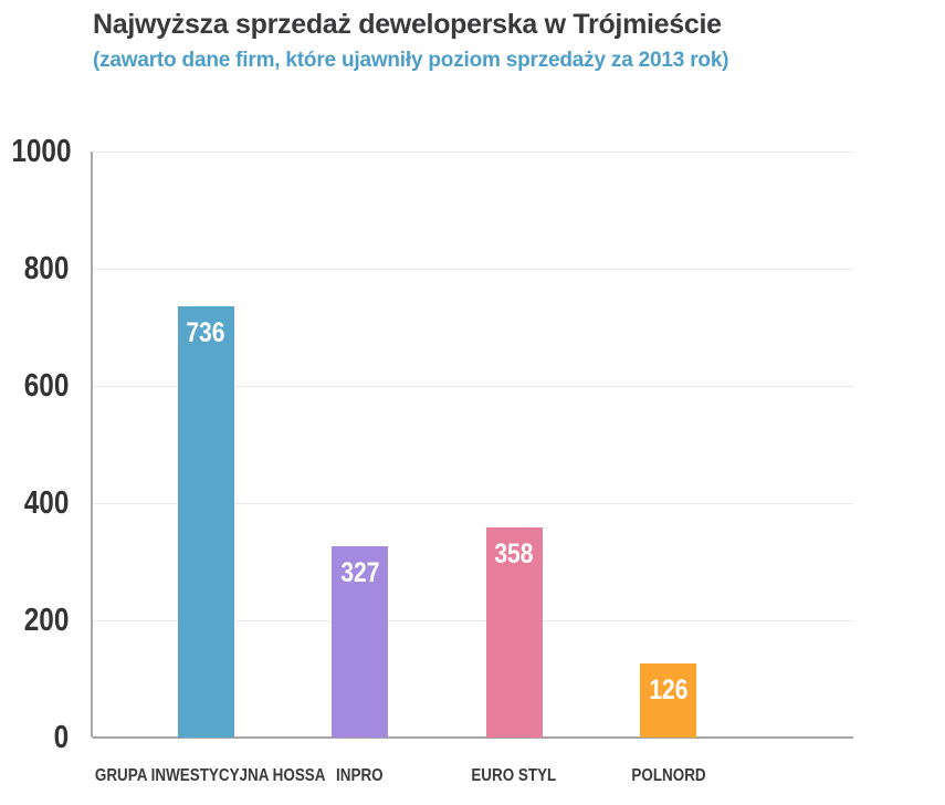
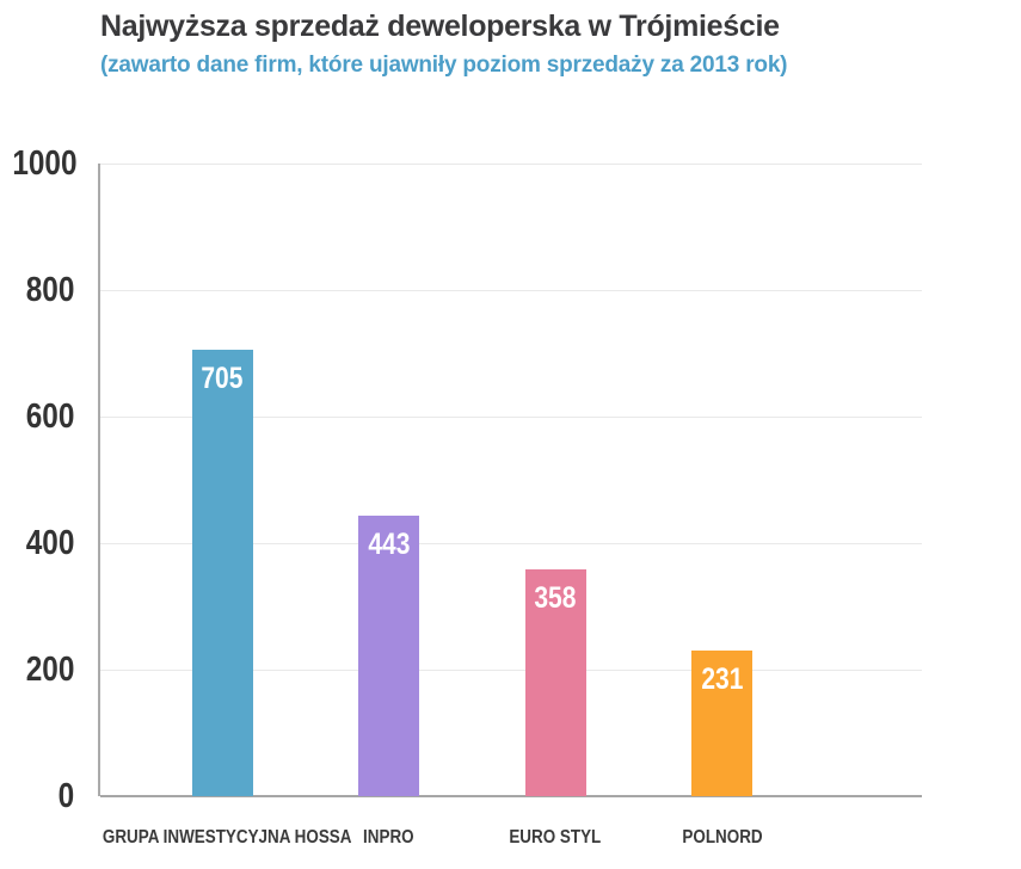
GRUPA INWESTYCYJNA HOSSA: 736 -> 705
INPRO: 327 -> 443
POLNORD: 126 -> 231
